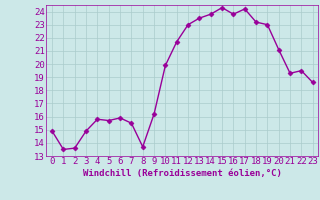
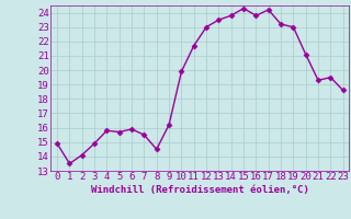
2: 13.6 -> 14.1
8: 13.7 -> 14.5
